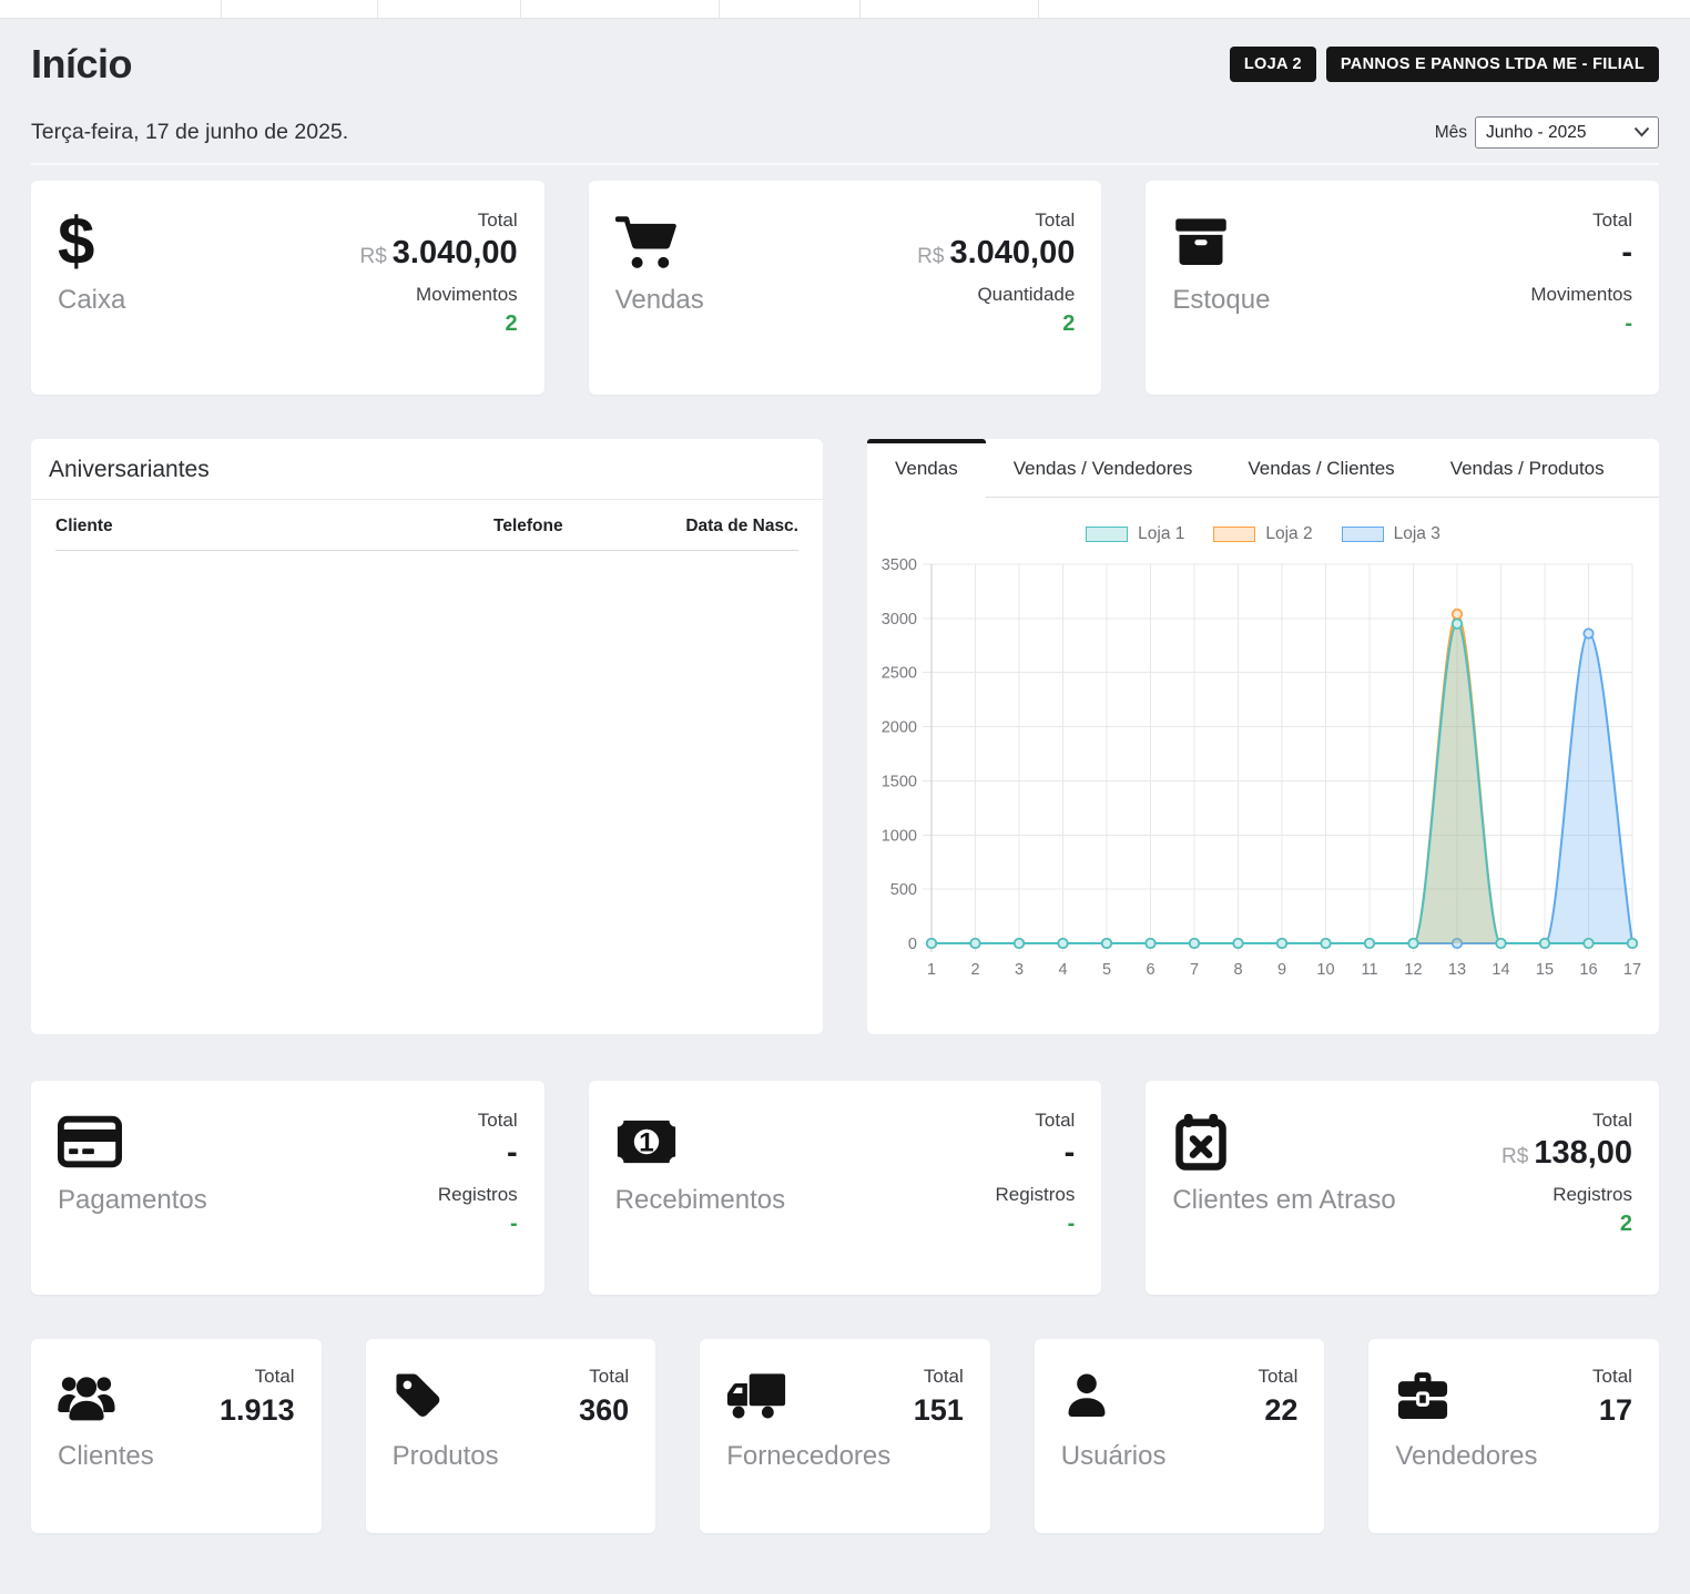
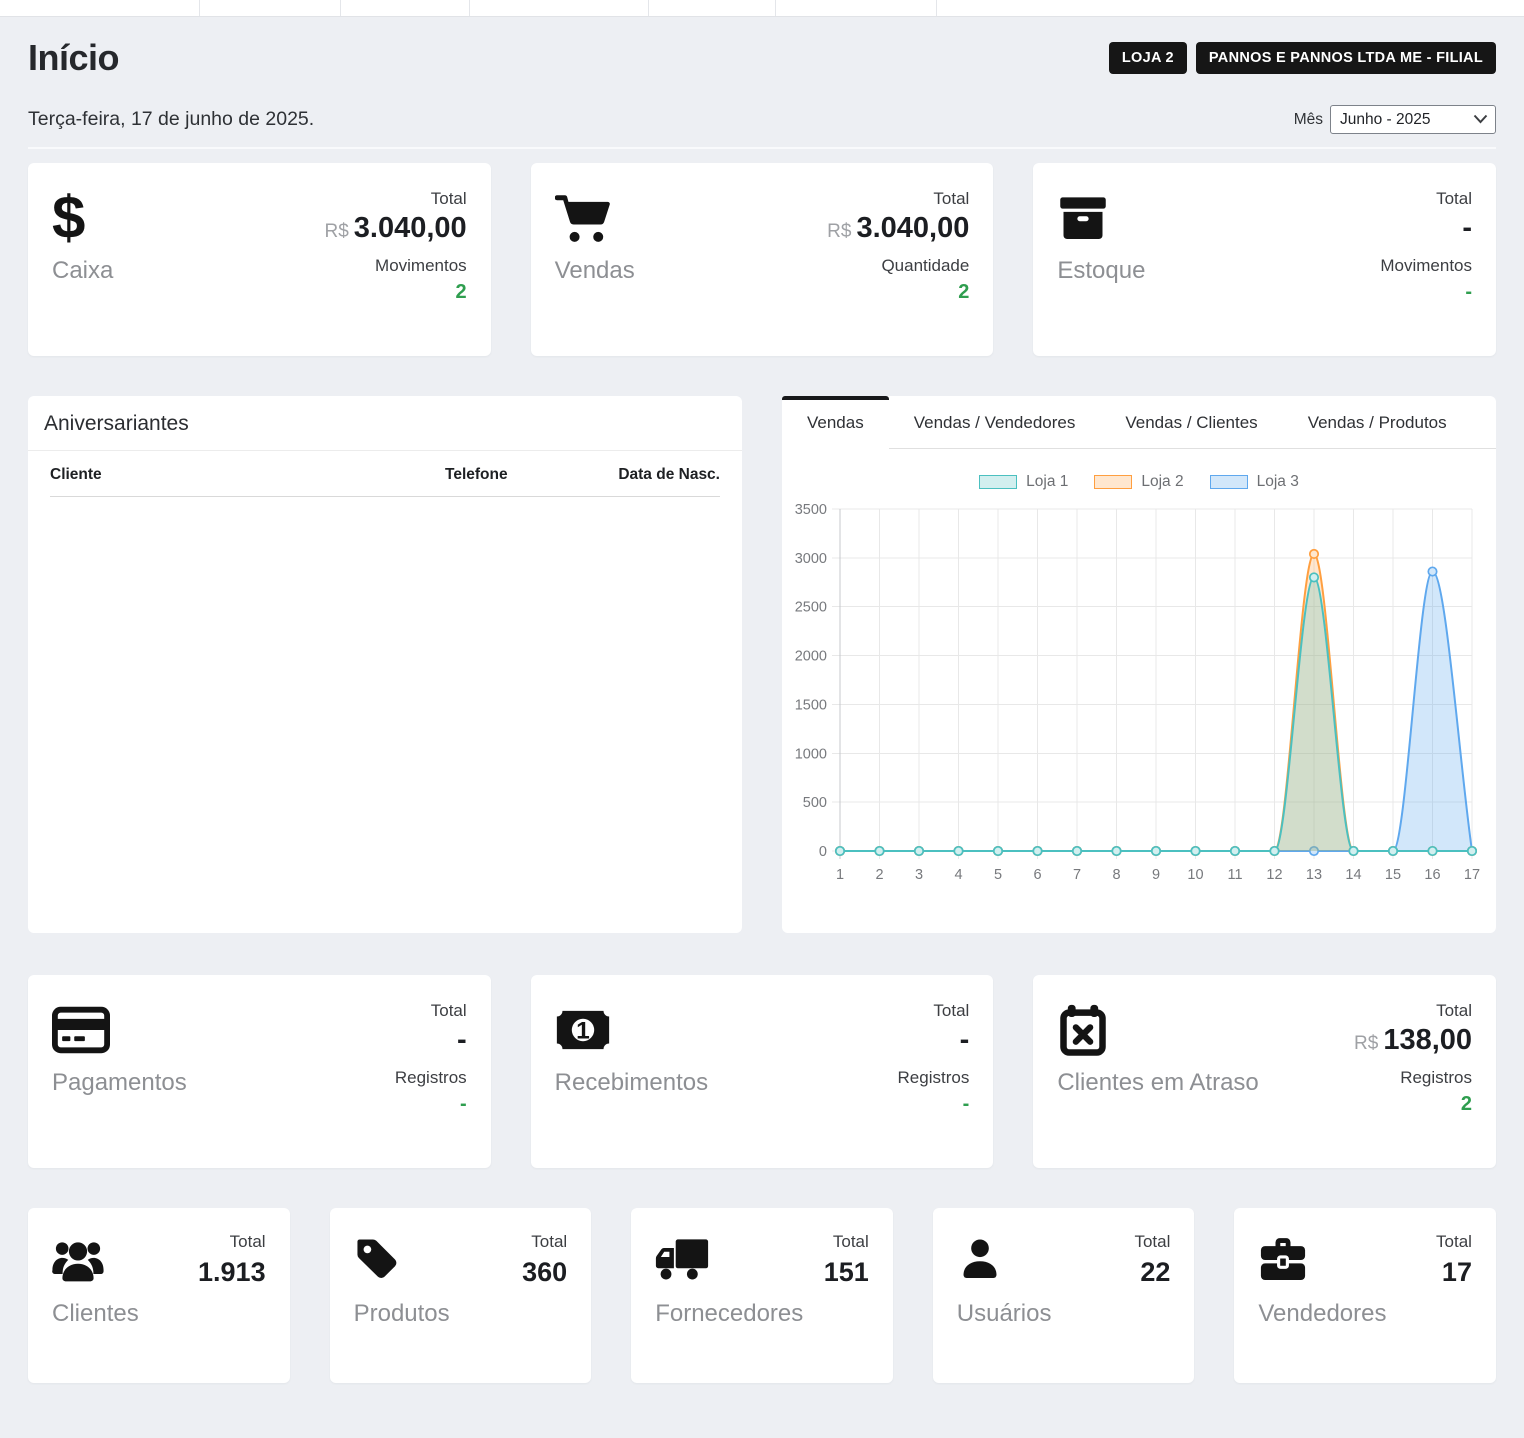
Loja 1/13: 3000 -> 2800
